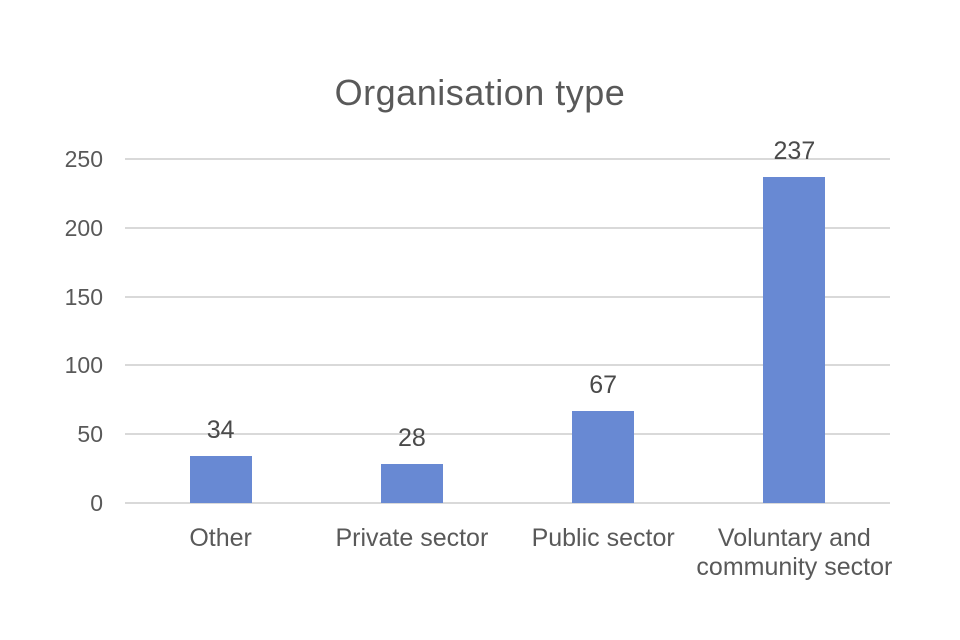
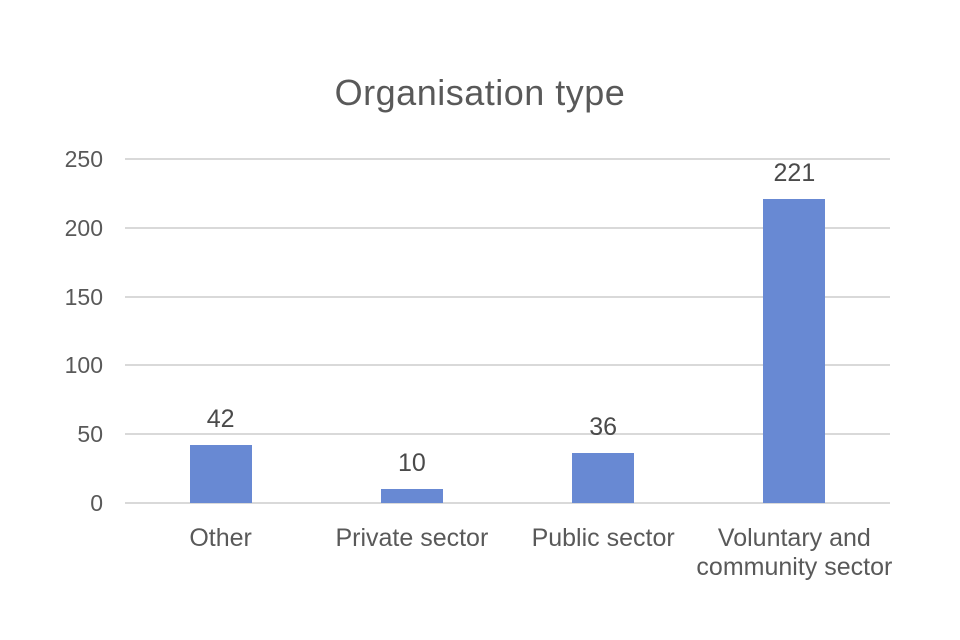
Other: 34 -> 42
Private sector: 28 -> 10
Public sector: 67 -> 36
Voluntary and community sector: 237 -> 221
